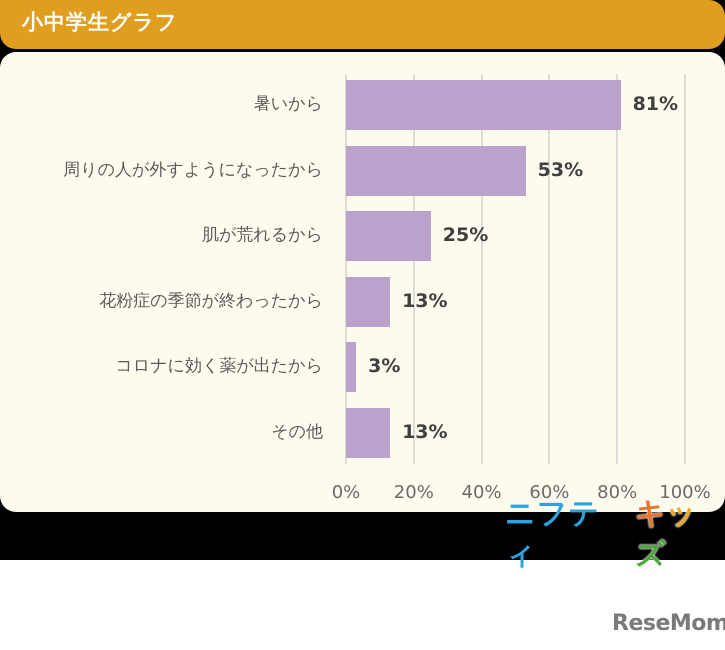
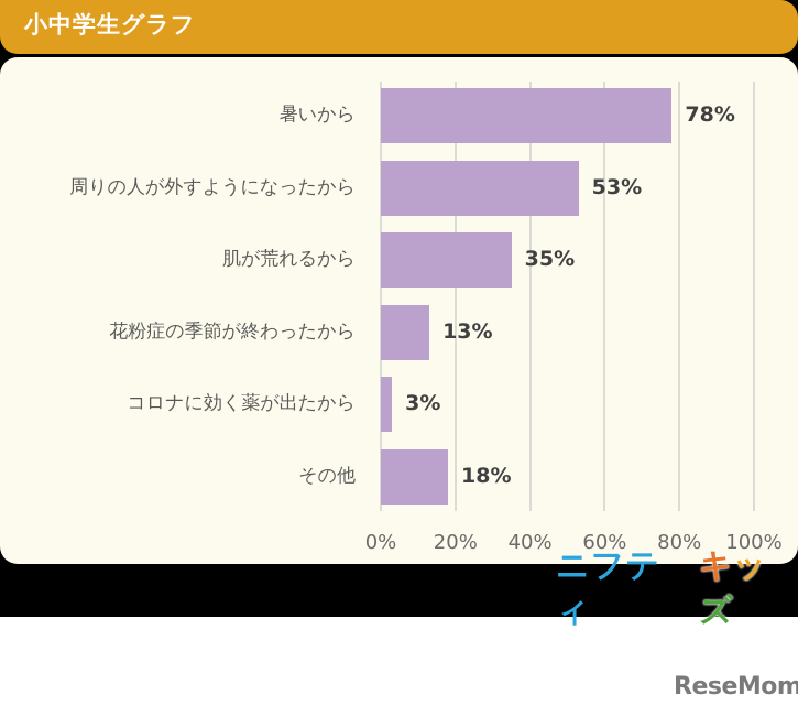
暑いから: 81% -> 78%
肌が荒れるから: 25% -> 35%
その他: 13% -> 18%
